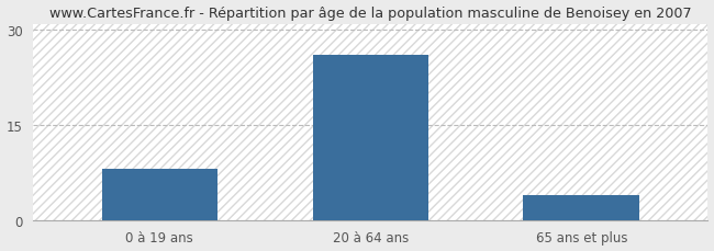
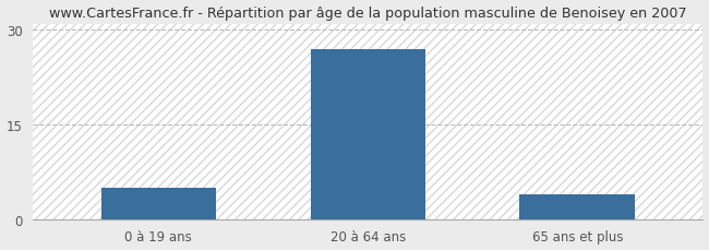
0 à 19 ans: 8 -> 5
20 à 64 ans: 26 -> 27
